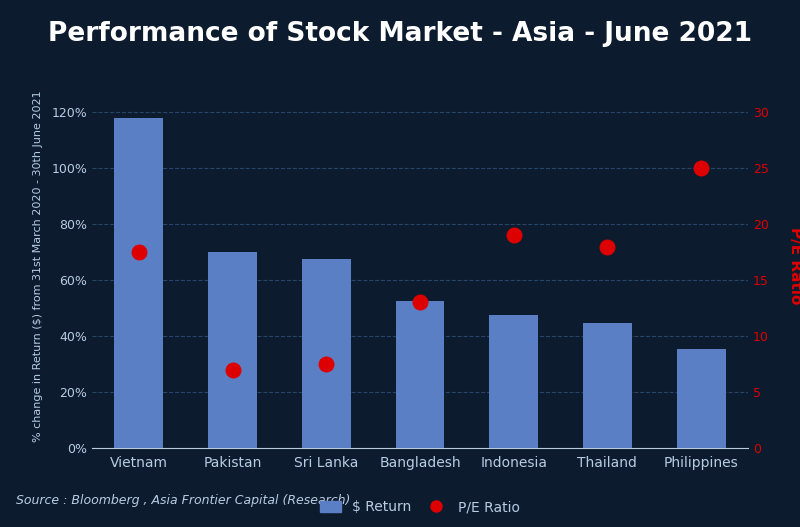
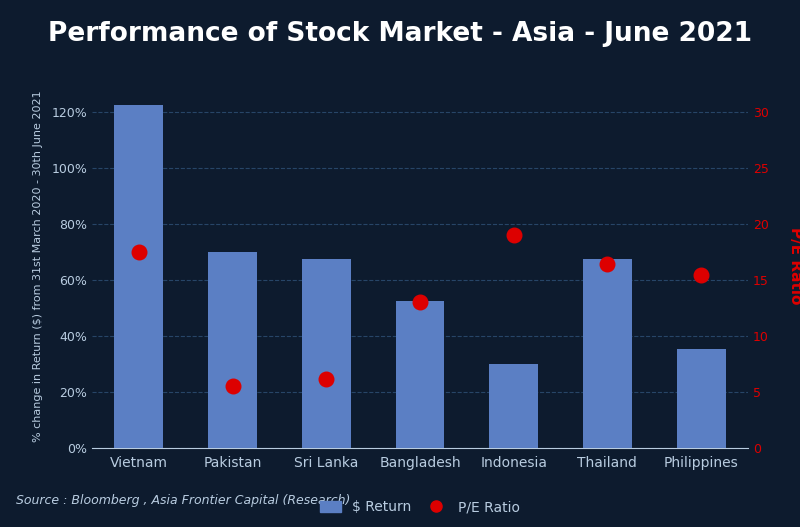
$ Return/Vietnam: 118.0% -> 122.5%
P/E Ratio/Pakistan: 7.0 -> 5.5
P/E Ratio/Sri Lanka: 7.5 -> 6.2
$ Return/Indonesia: 47.5% -> 30.0%
$ Return/Thailand: 44.5% -> 67.5%
P/E Ratio/Thailand: 18.0 -> 16.4
P/E Ratio/Philippines: 25.0 -> 15.5
